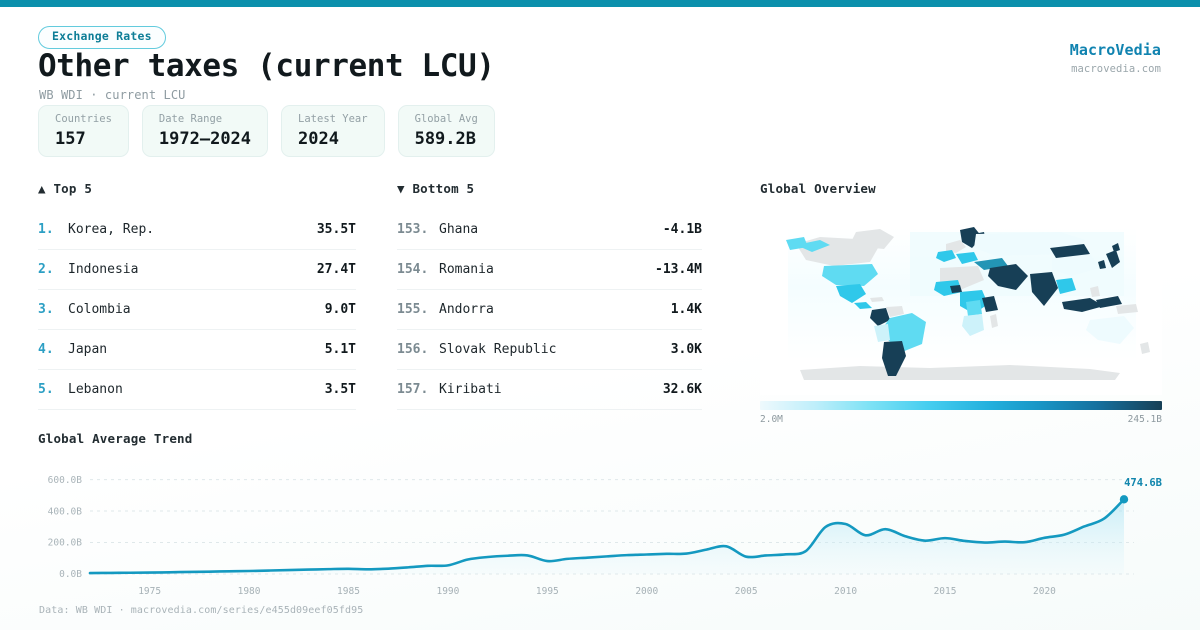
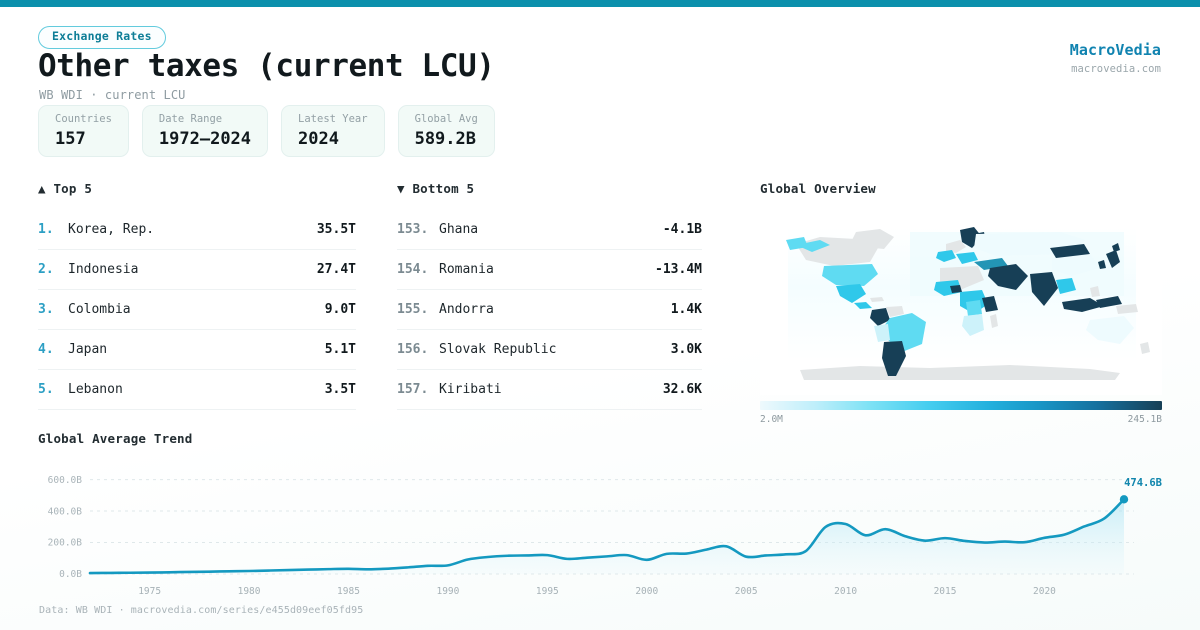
1995: 80B -> 120B
2000: 120B -> 90B
